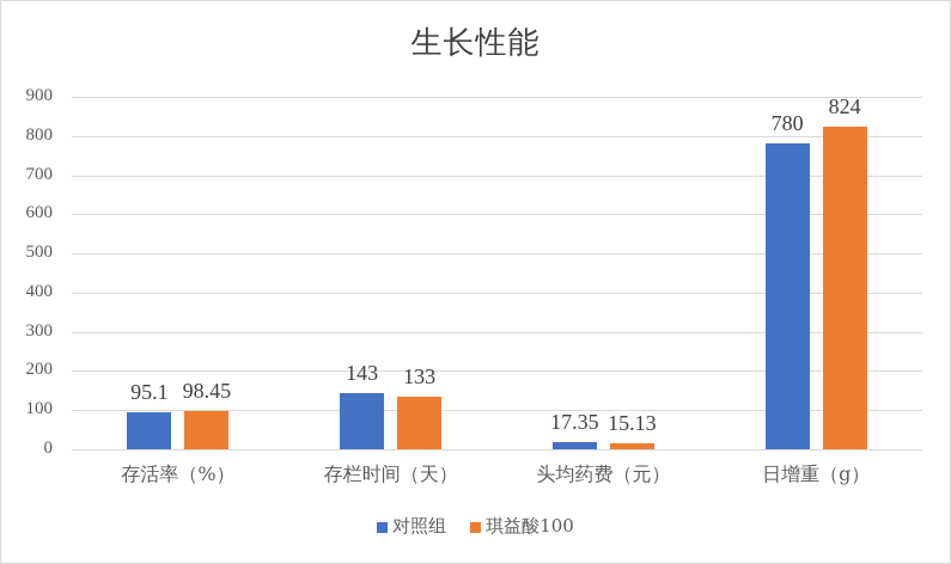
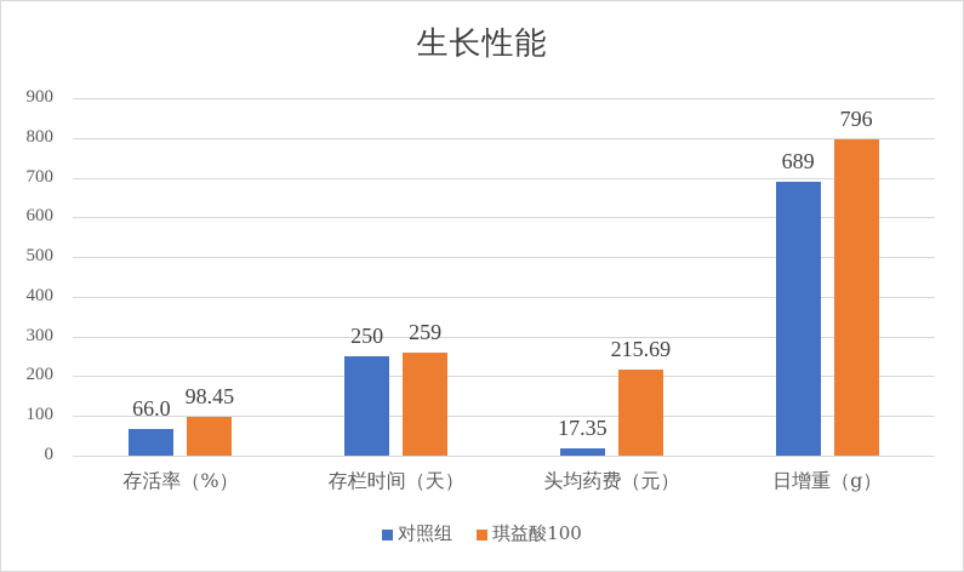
对照组/存活率（%）: 95.1 -> 66.0
对照组/存栏时间（天）: 143 -> 250
琪益酸100/存栏时间（天）: 133 -> 259
琪益酸100/头均药费（元）: 15.13 -> 215.69
对照组/日增重（g）: 780 -> 689
琪益酸100/日增重（g）: 824 -> 796
